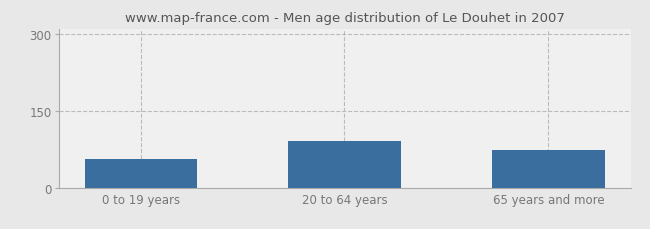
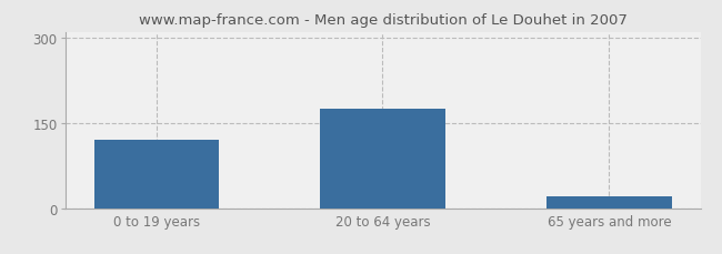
0 to 19 years: 56 -> 120
20 to 64 years: 92 -> 175
65 years and more: 74 -> 20
